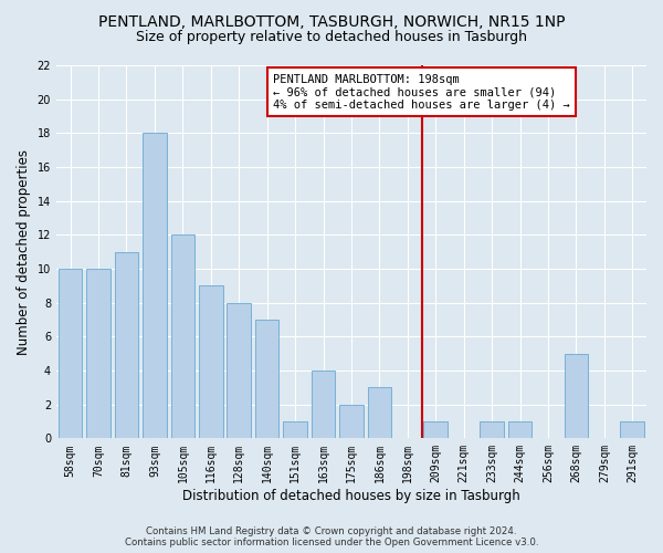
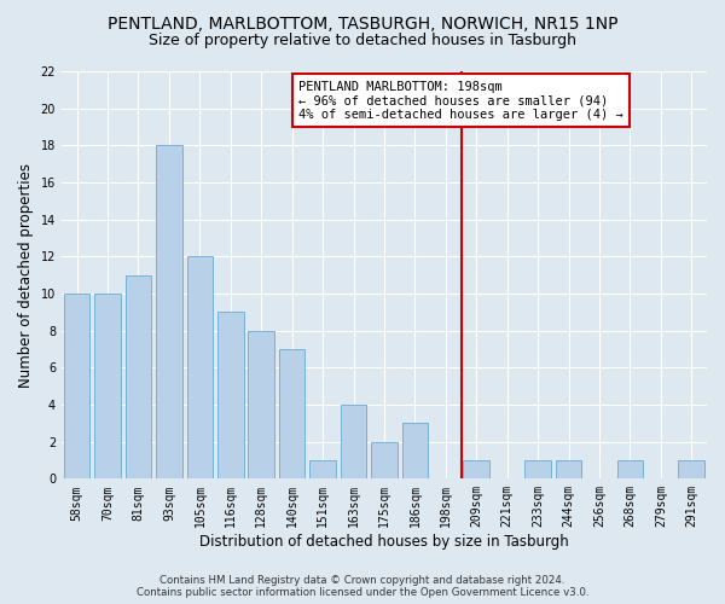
268sqm: 5 -> 1
